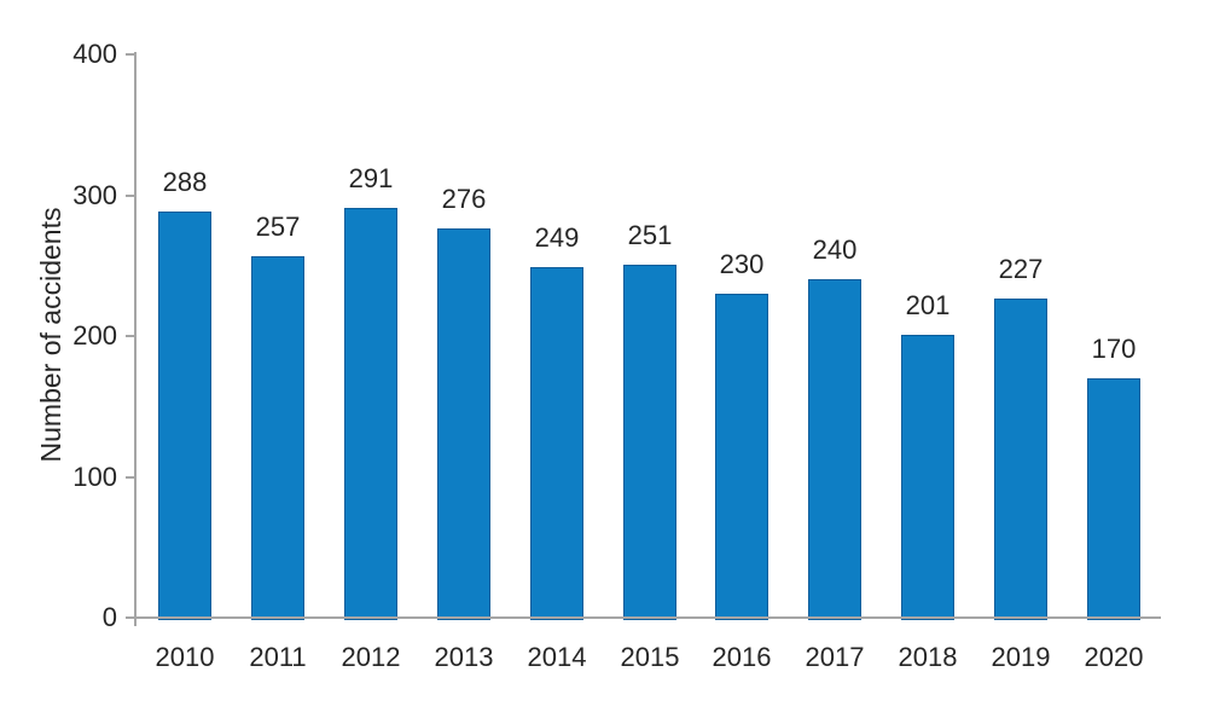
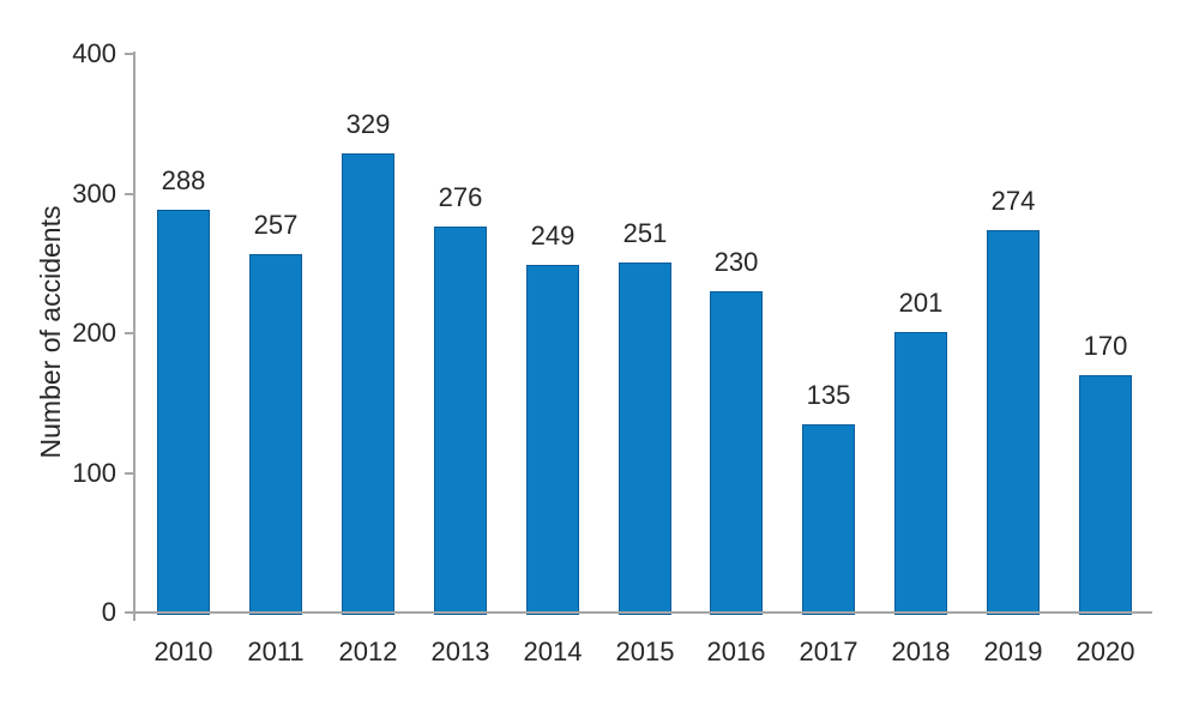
2012: 291 -> 329
2017: 240 -> 135
2019: 227 -> 274
